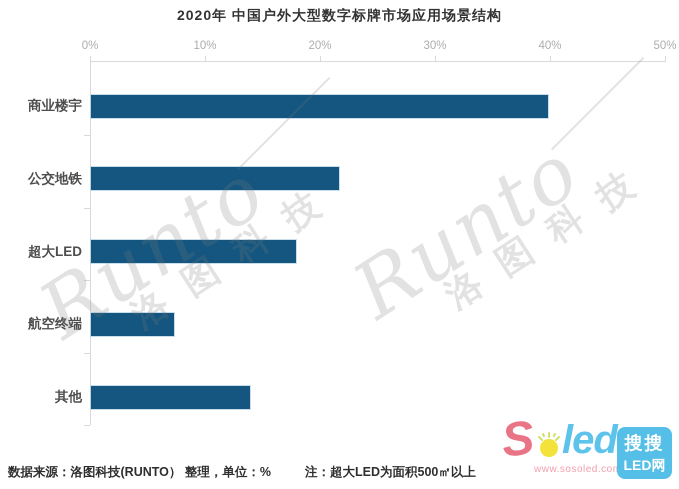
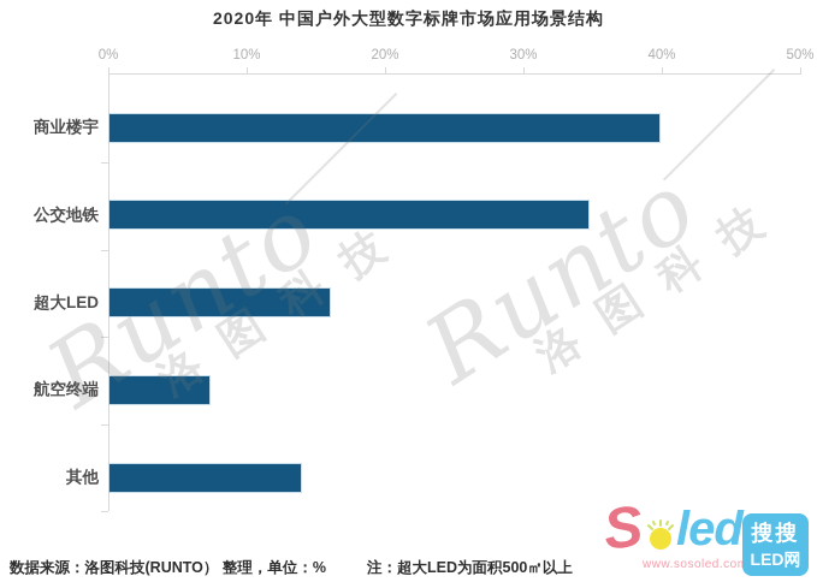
公交地铁: 21.6% -> 34.6%
超大LED: 17.8% -> 15.9%
